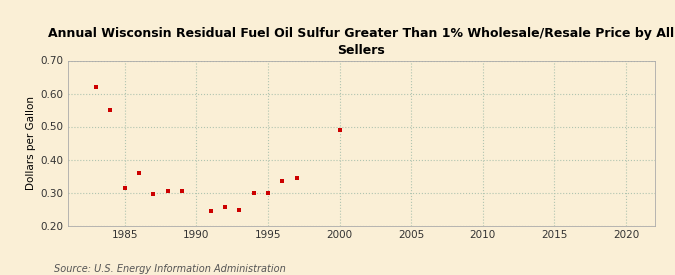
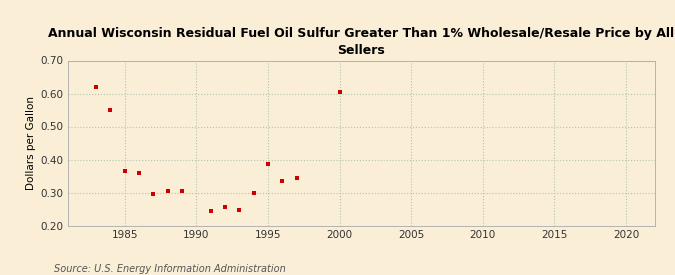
1985: 0.315 -> 0.365
1995: 0.300 -> 0.385
2000: 0.490 -> 0.605
